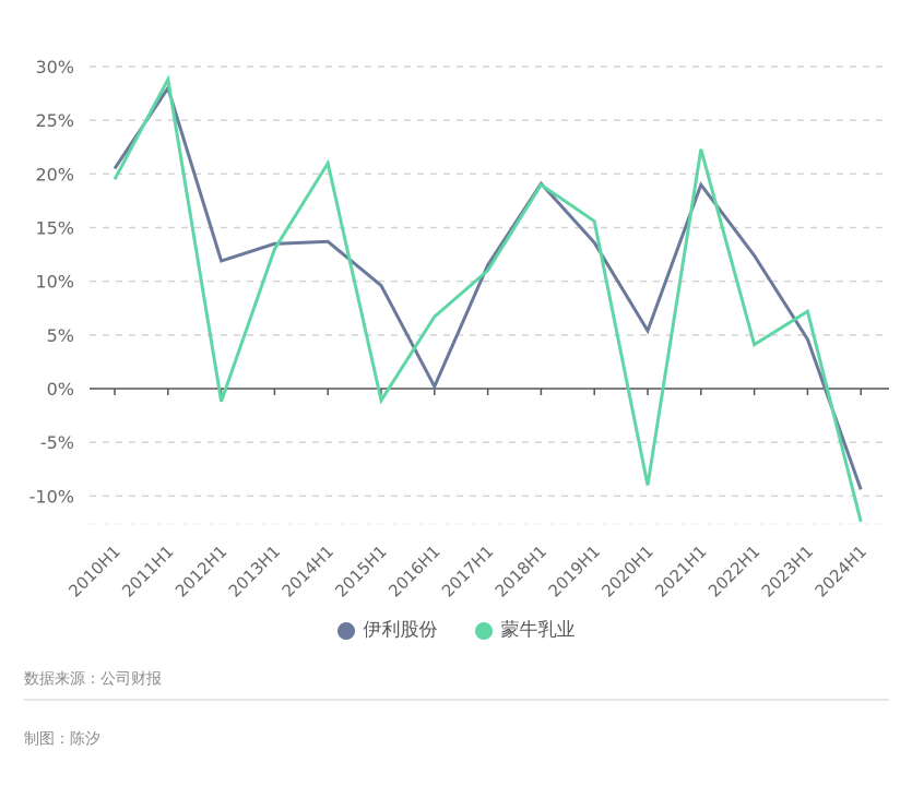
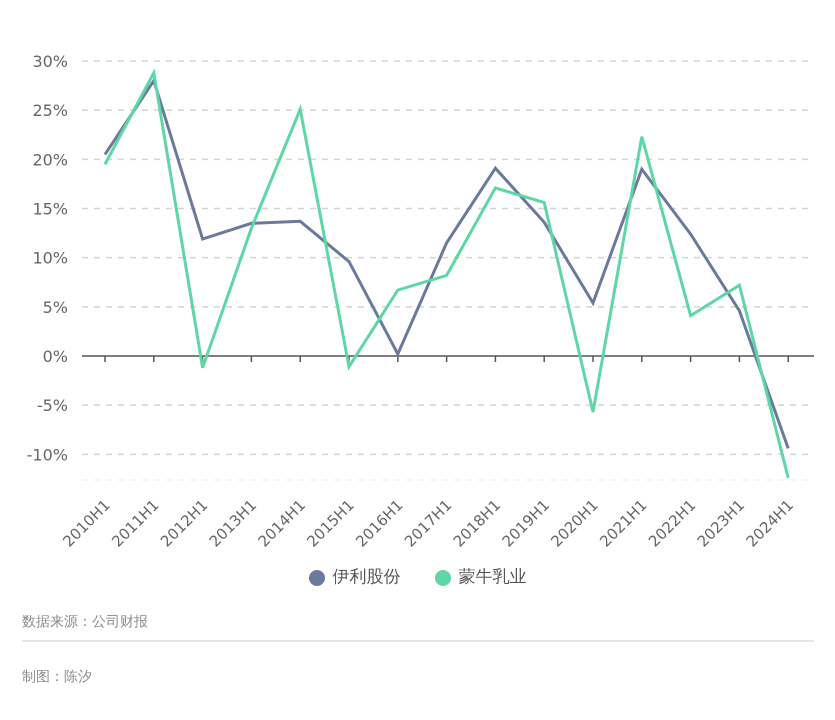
蒙牛乳业/2014H1: 21% -> 25%
蒙牛乳业/2017H1: 11% -> 8%
蒙牛乳业/2018H1: 19% -> 17%
蒙牛乳业/2020H1: -9% -> -6%
